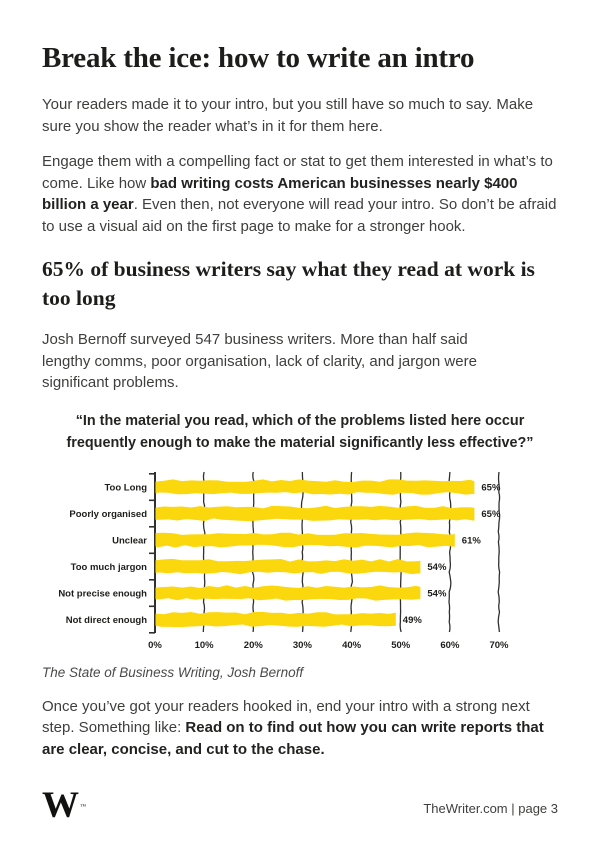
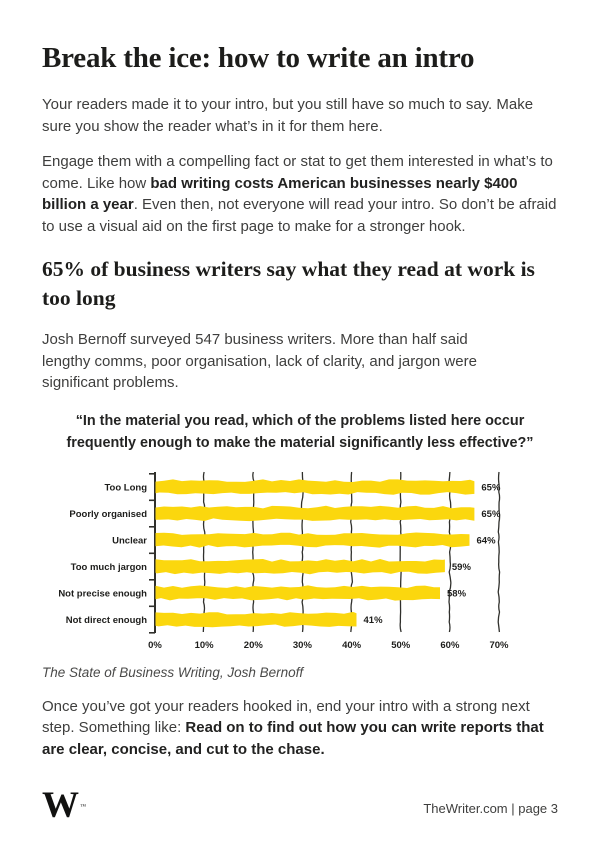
Unclear: 61% -> 64%
Too much jargon: 54% -> 59%
Not precise enough: 54% -> 58%
Not direct enough: 49% -> 41%
